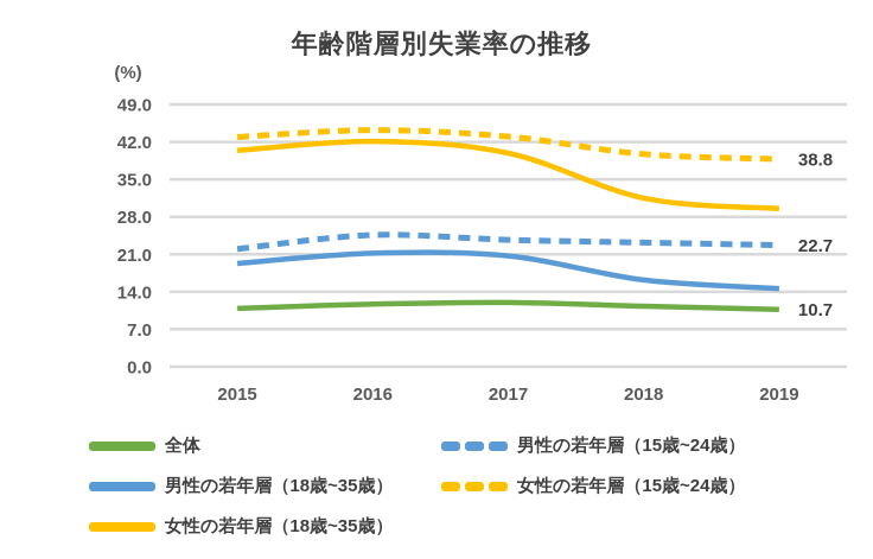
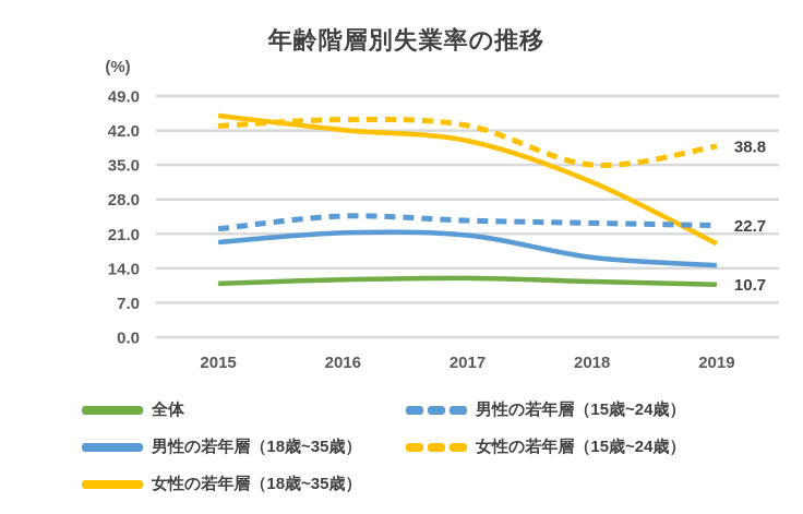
女性の若年層（18歳~35歳）/2015: 40 -> 45
女性の若年層（15歳~24歳）/2018: 40 -> 35
女性の若年層（18歳~35歳）/2019: 30 -> 19
